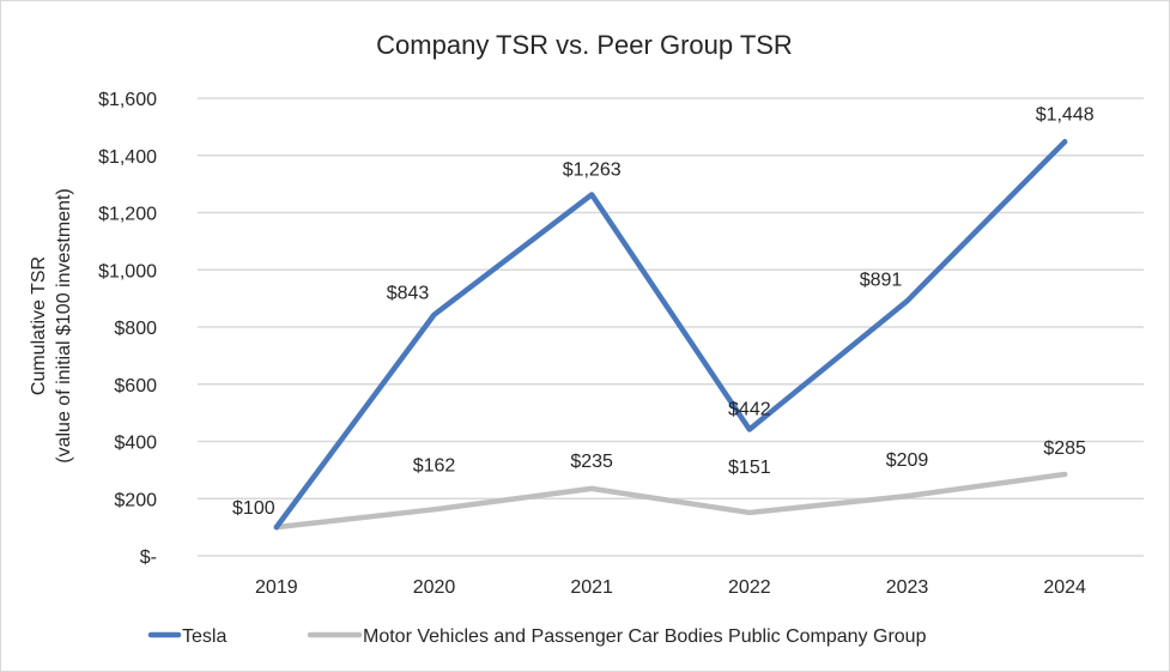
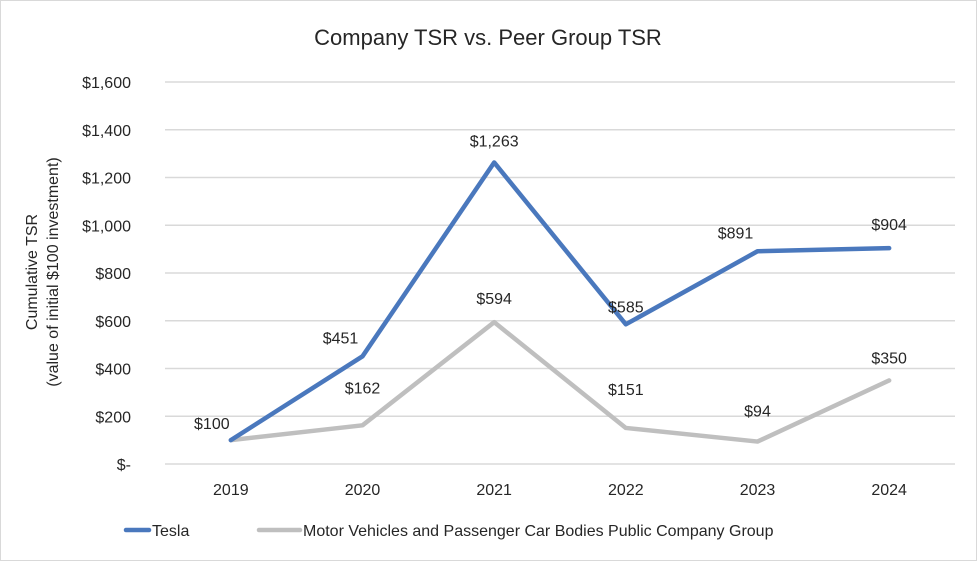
Tesla/2020: $843 -> $451
Motor Vehicles and Passenger Car Bodies Public Company Group/2021: $235 -> $594
Tesla/2022: $442 -> $585
Motor Vehicles and Passenger Car Bodies Public Company Group/2023: $209 -> $94
Tesla/2024: $1,448 -> $904
Motor Vehicles and Passenger Car Bodies Public Company Group/2024: $285 -> $350
